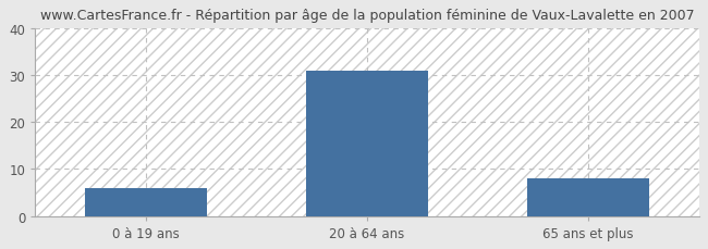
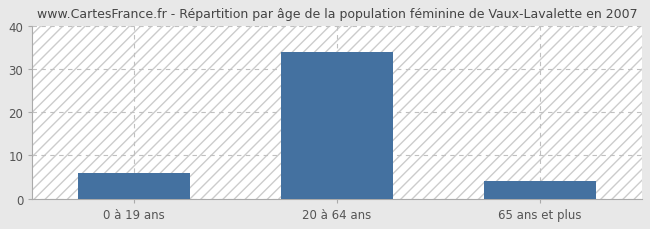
20 à 64 ans: 31 -> 34
65 ans et plus: 8 -> 4
